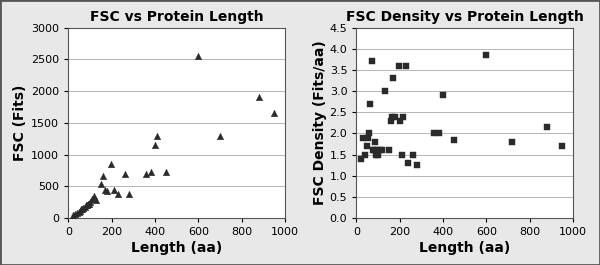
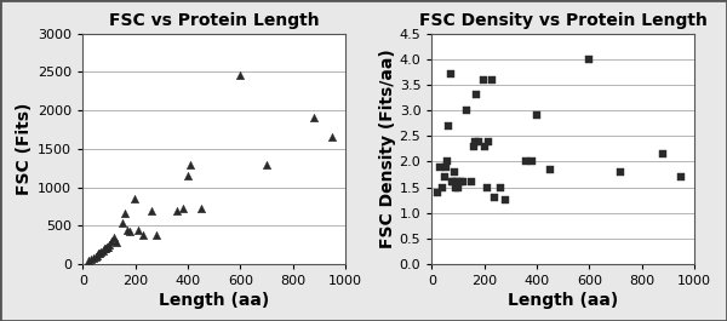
FSC vs Protein Length/600: 2560 -> 2450
FSC Density vs Protein Length/600: 3.85 -> 4.00
